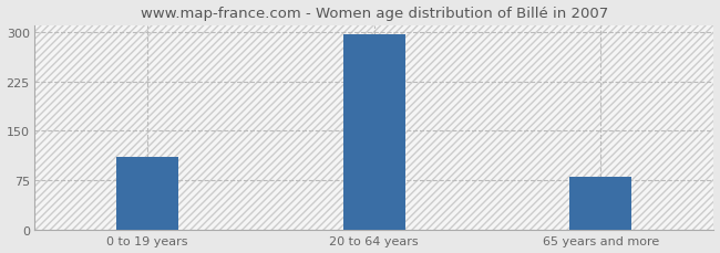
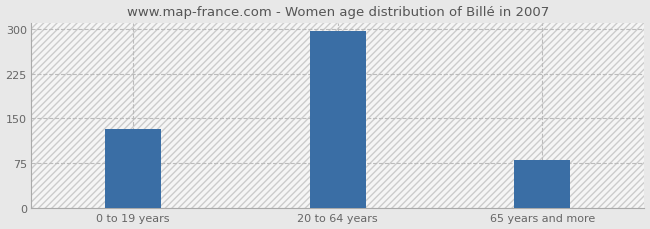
0 to 19 years: 110 -> 133
